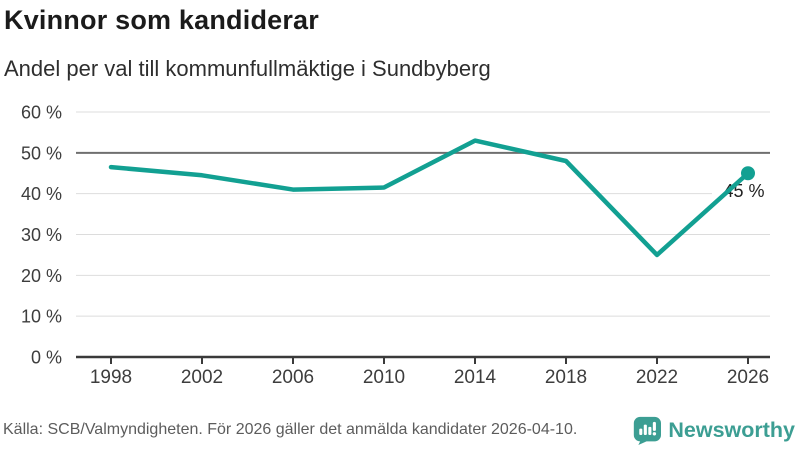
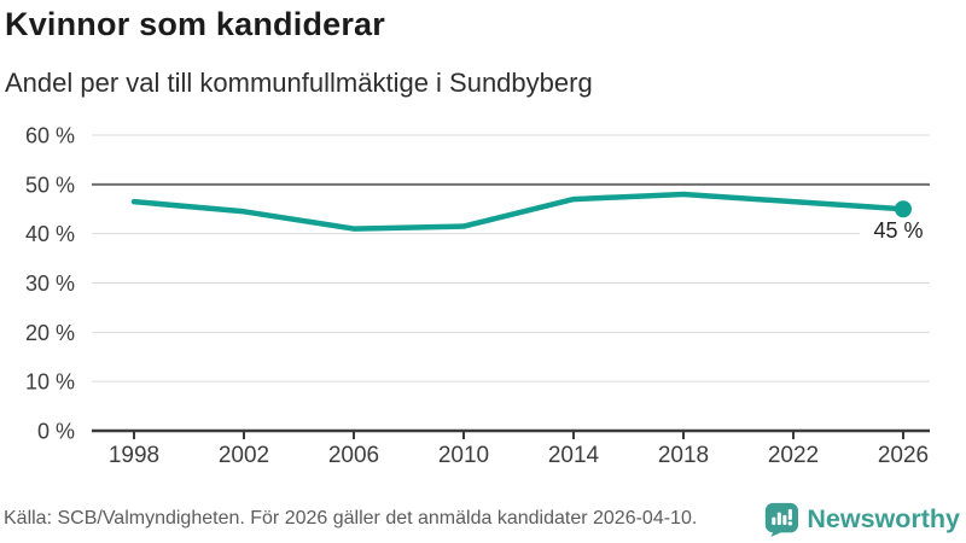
2014: 53% -> 47%
2022: 25% -> 46%
